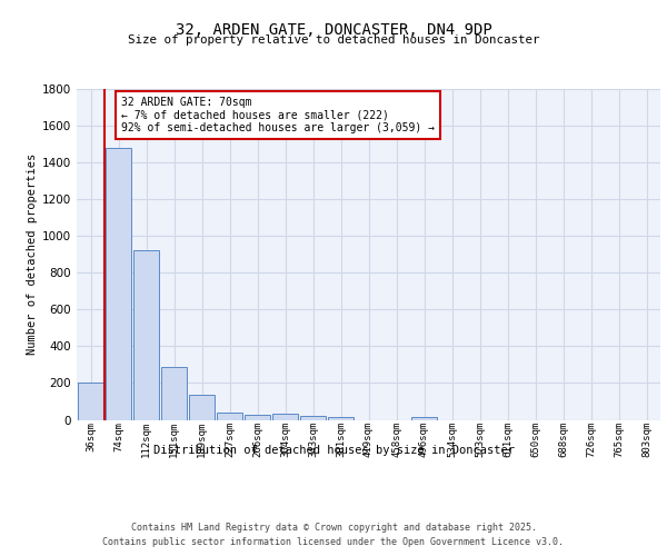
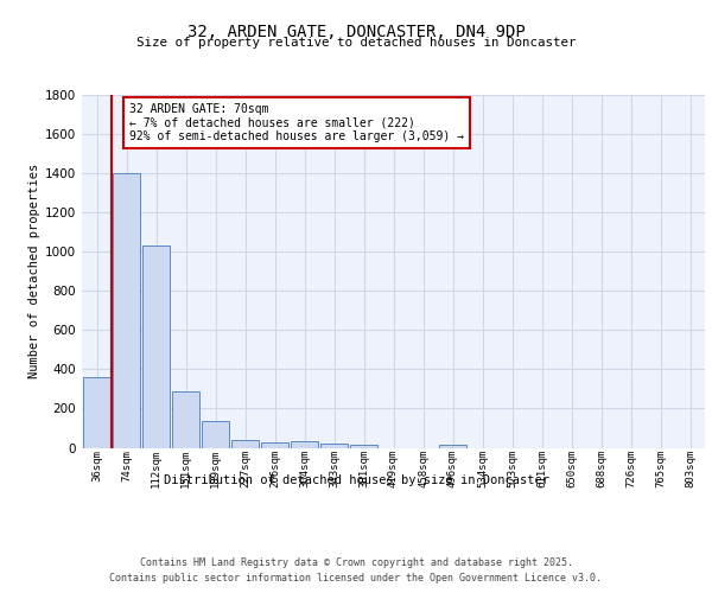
36sqm: 200 -> 360
74sqm: 1480 -> 1400
112sqm: 920 -> 1030
